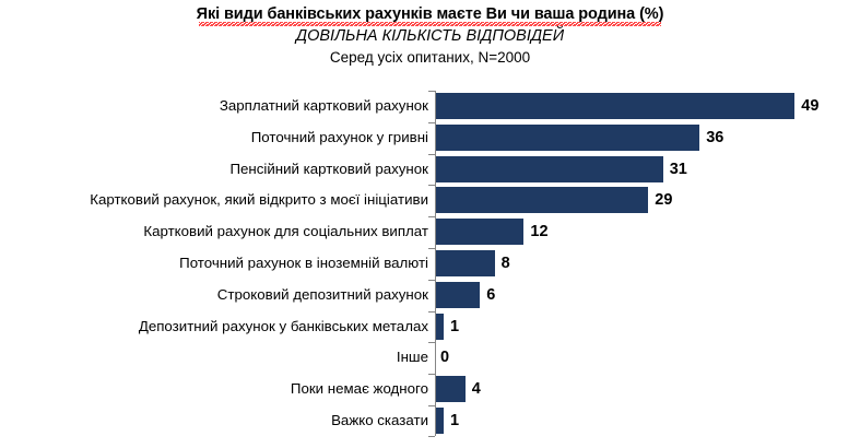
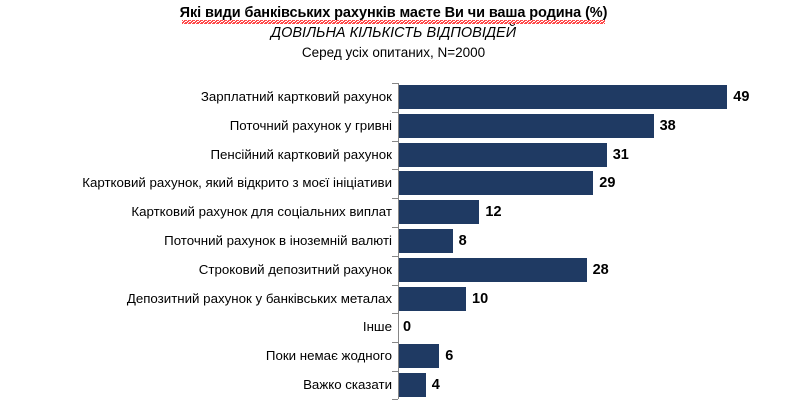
Поточний рахунок у гривні: 36 -> 38
Строковий депозитний рахунок: 6 -> 28
Депозитний рахунок у банківських металах: 1 -> 10
Поки немає жодного: 4 -> 6
Важко сказати: 1 -> 4
